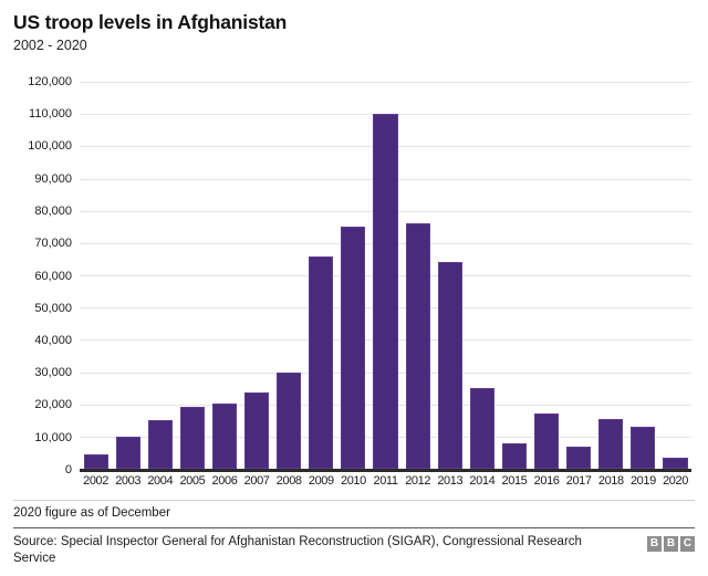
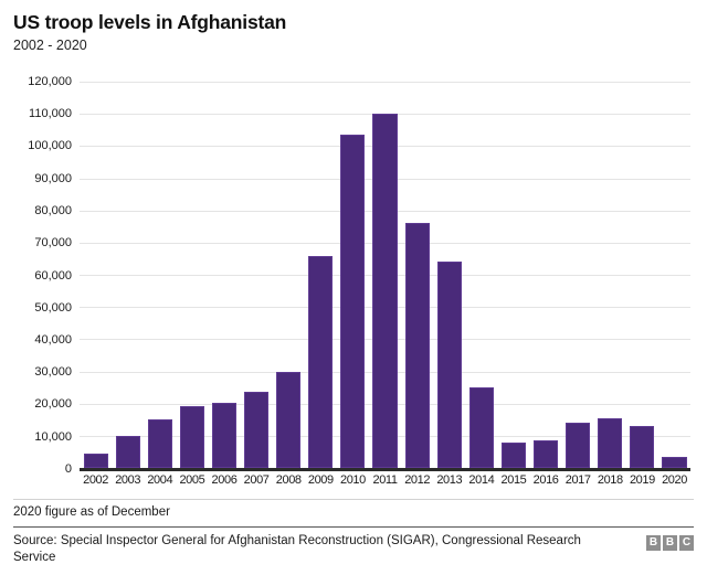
2010: 75000 -> 104000
2016: 17000 -> 9000
2017: 7000 -> 14000
